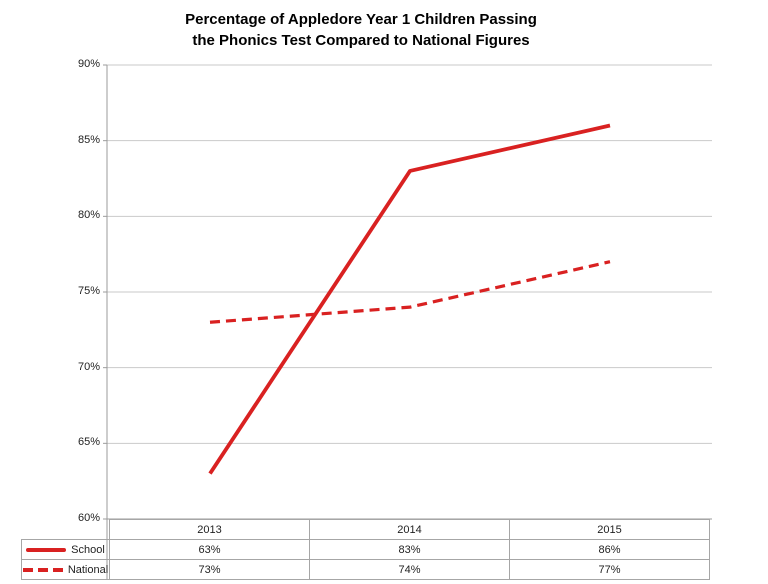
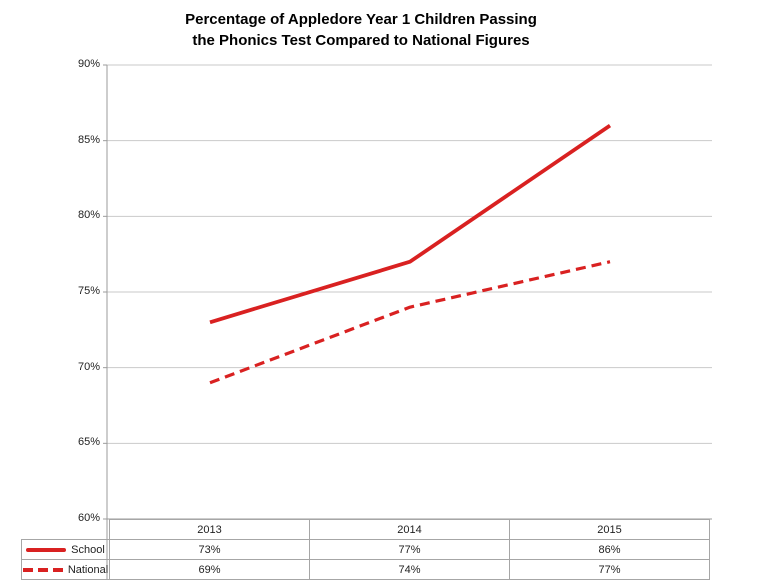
School/2013: 63% -> 73%
National/2013: 73% -> 69%
School/2014: 83% -> 77%
